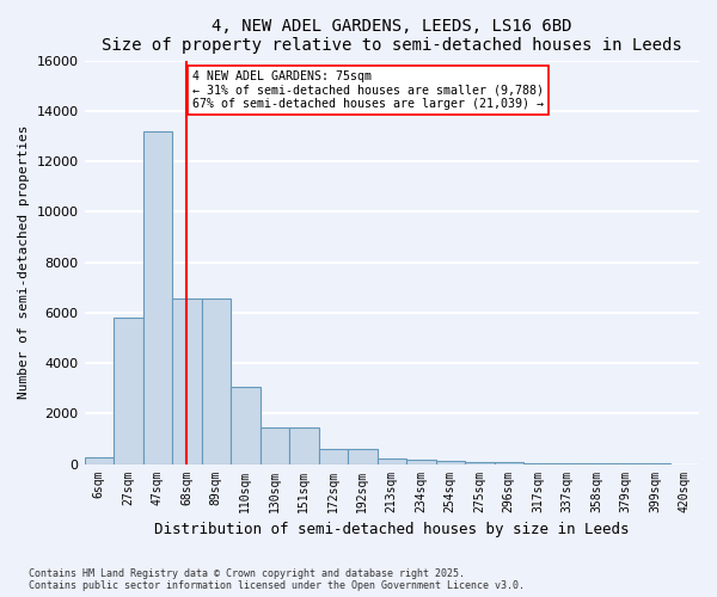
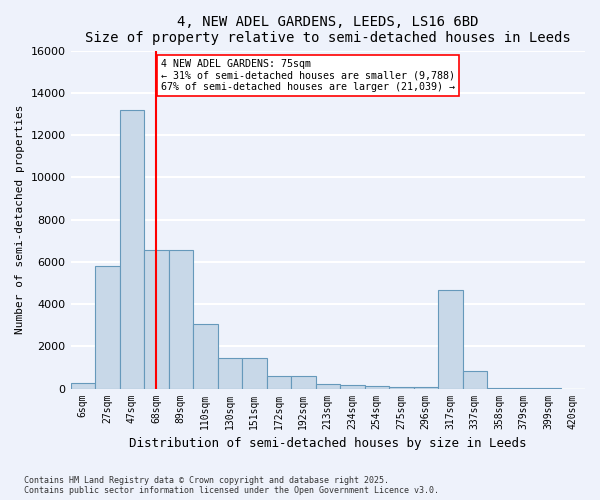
317sqm: 30 -> 4650
337sqm: 20 -> 850
